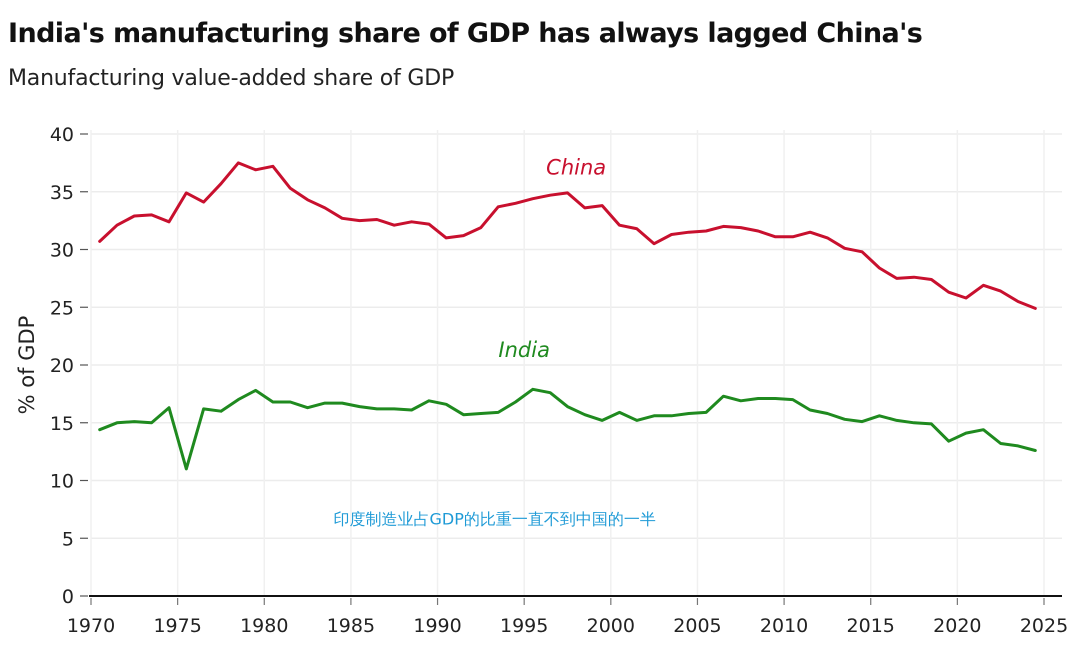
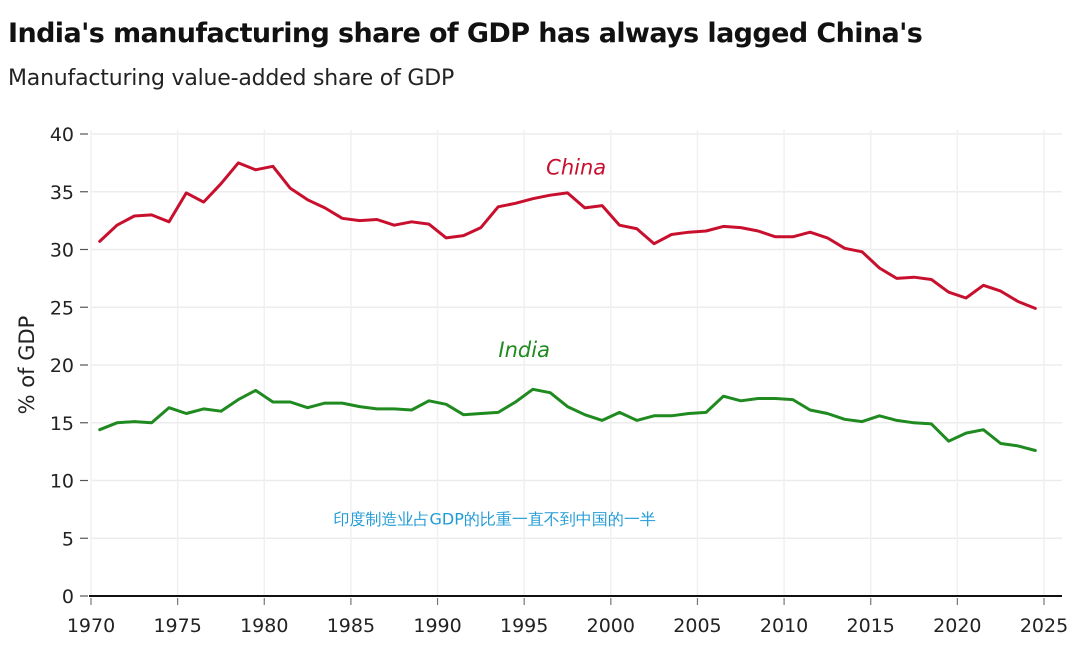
India/1975: 11.0 -> 15.8
